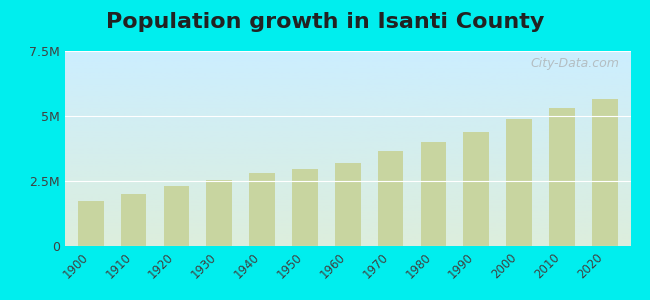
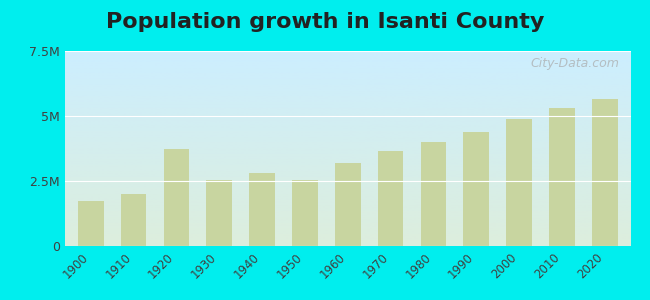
1920: 2.30M -> 3.75M
1950: 2.98M -> 2.55M
